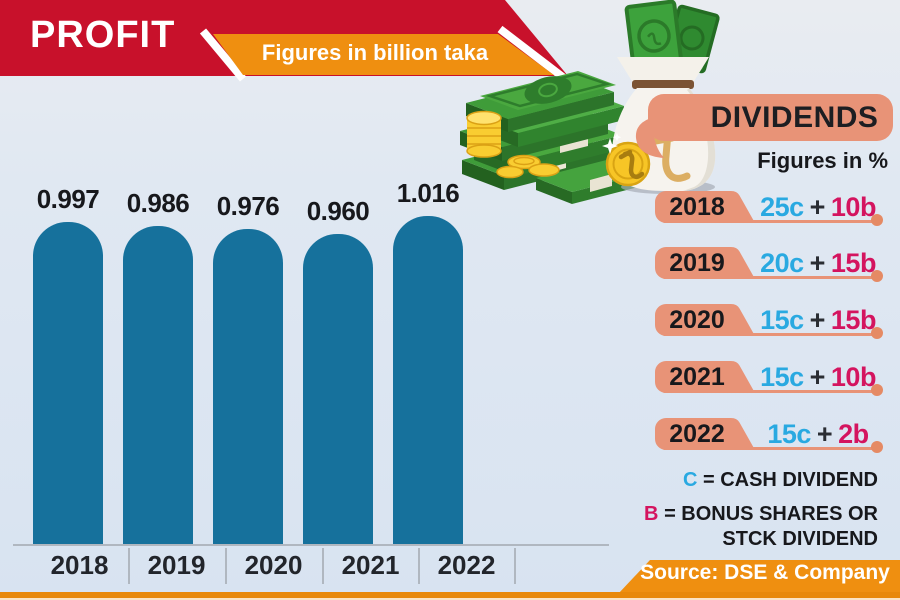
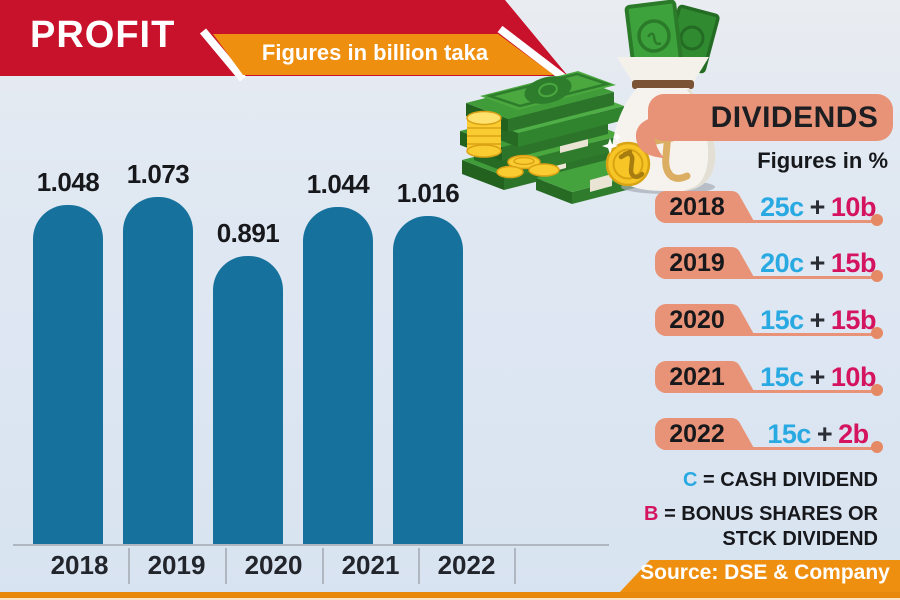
2018: 0.997 -> 1.048
2019: 0.986 -> 1.073
2020: 0.976 -> 0.891
2021: 0.960 -> 1.044
